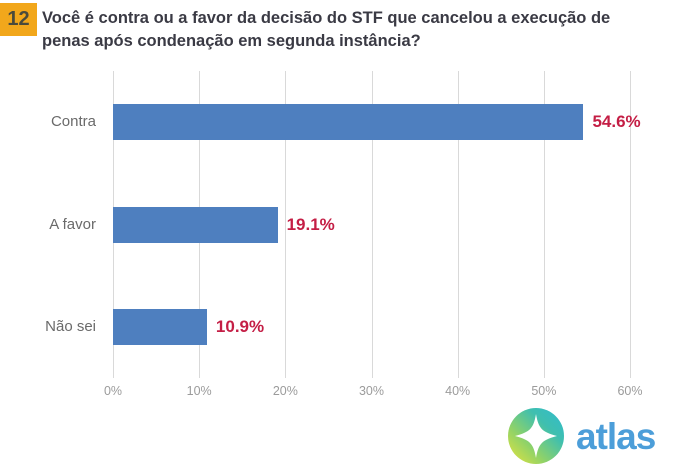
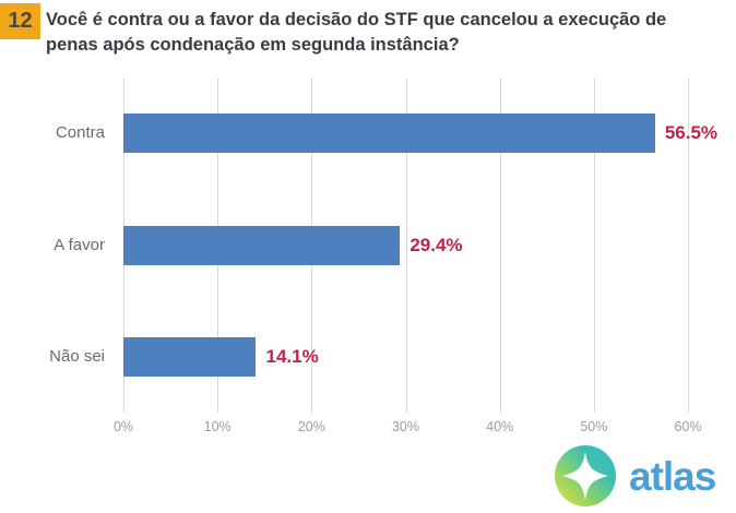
Contra: 54.6% -> 56.5%
A favor: 19.1% -> 29.4%
Não sei: 10.9% -> 14.1%
